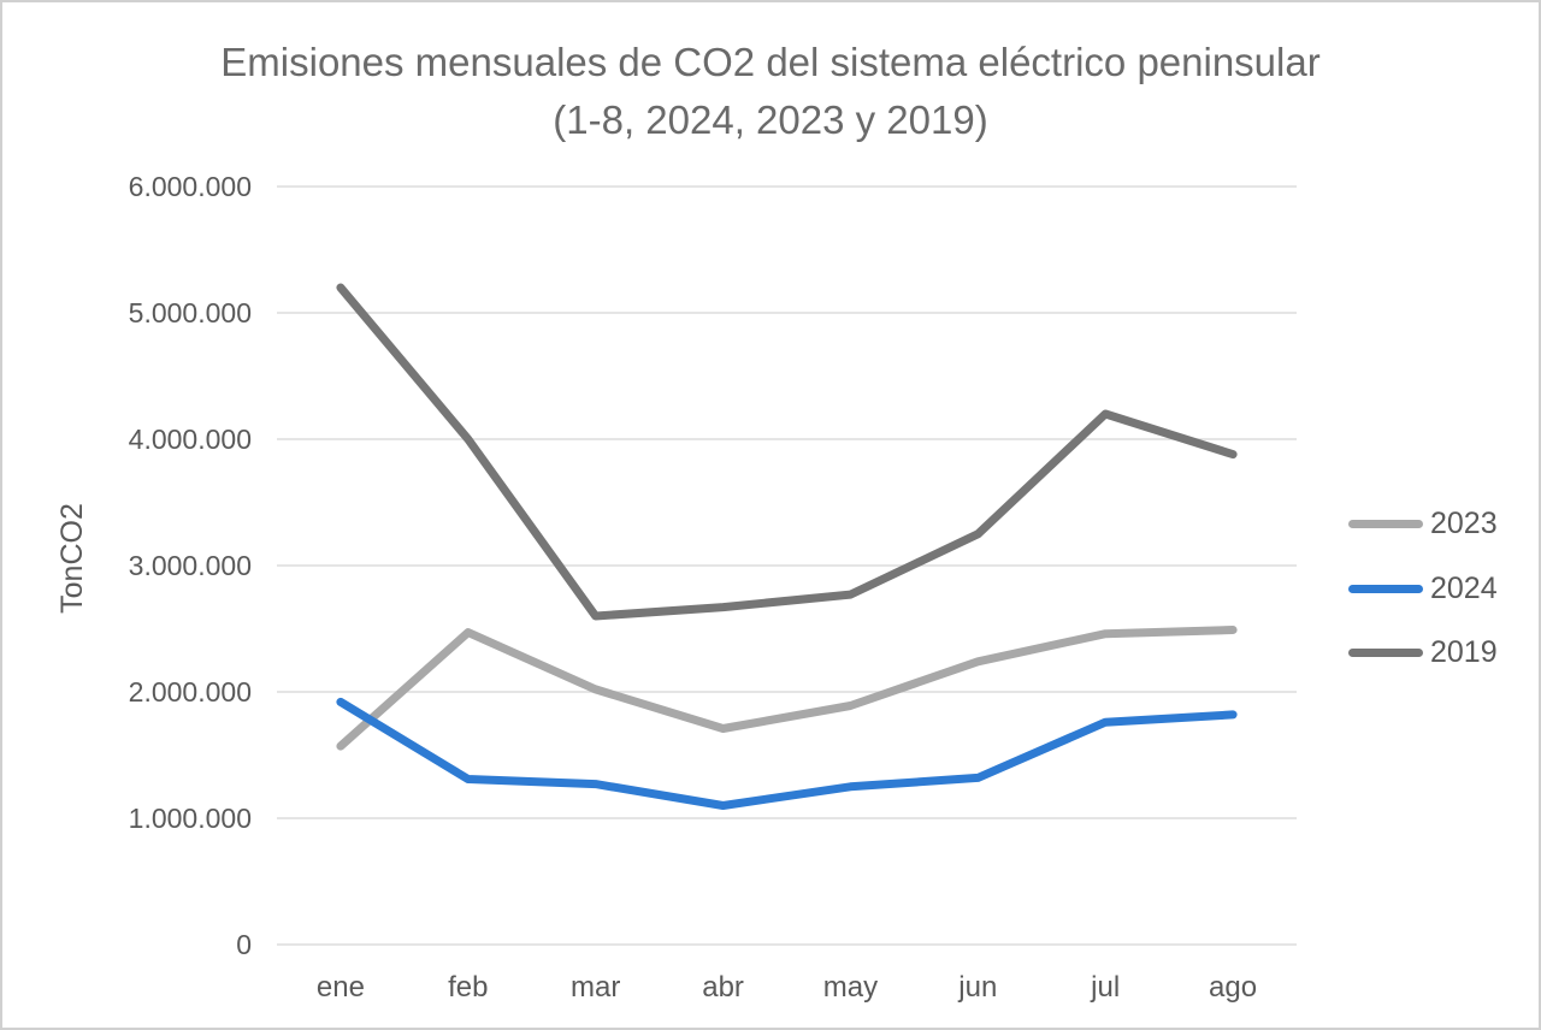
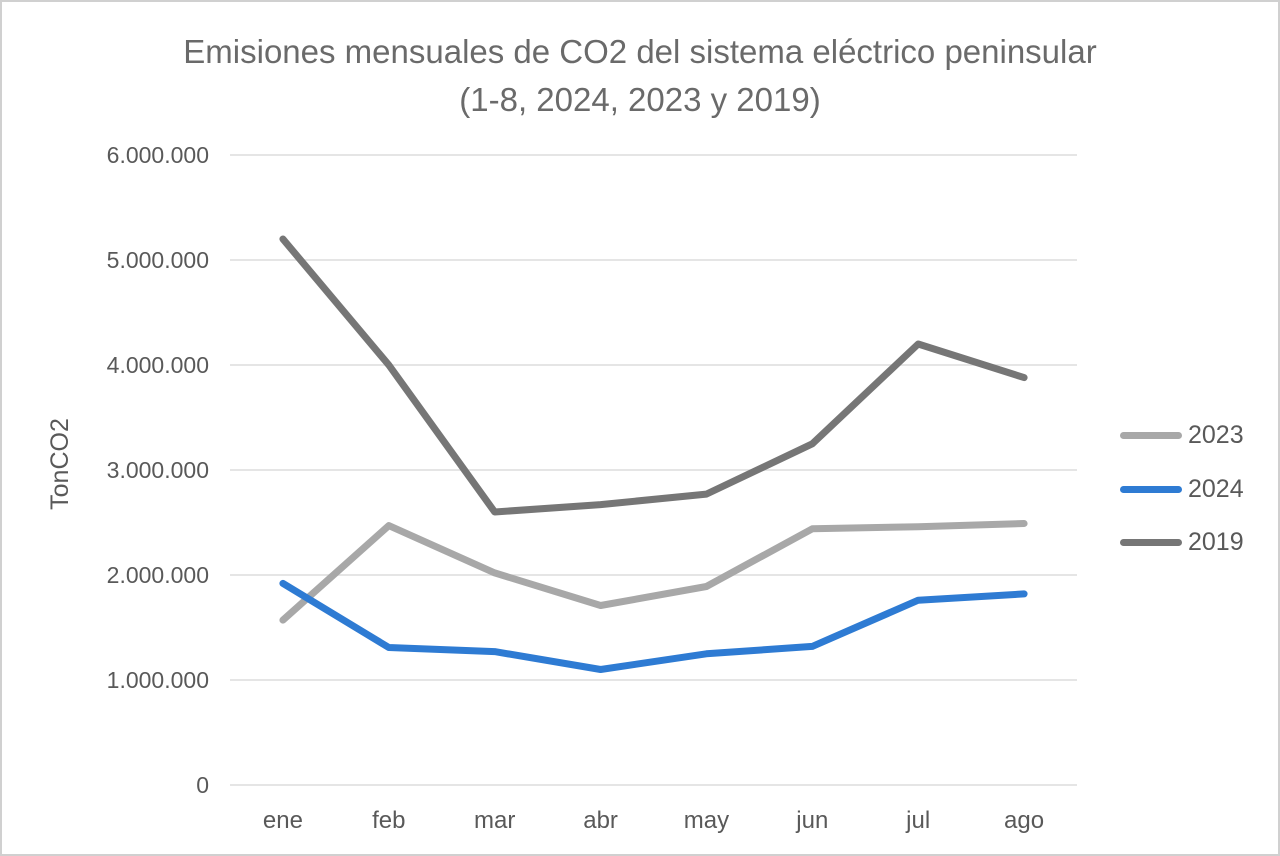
2023/jun: 2240000 -> 2440000
